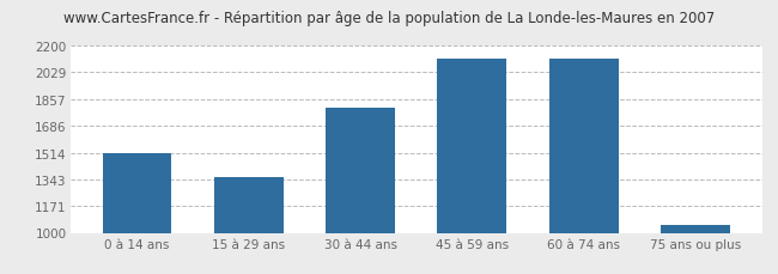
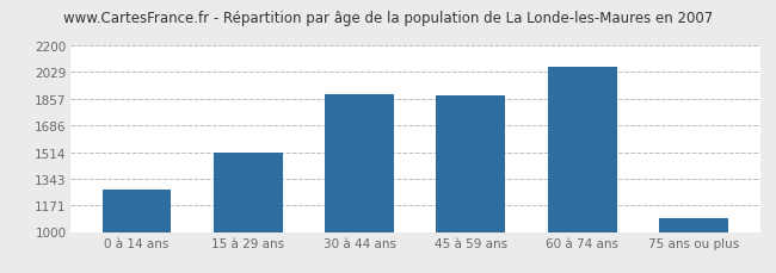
0 à 14 ans: 1510 -> 1270
15 à 29 ans: 1360 -> 1510
30 à 44 ans: 1800 -> 1890
45 à 59 ans: 2120 -> 1880
60 à 74 ans: 2120 -> 2060
75 ans ou plus: 1050 -> 1090
